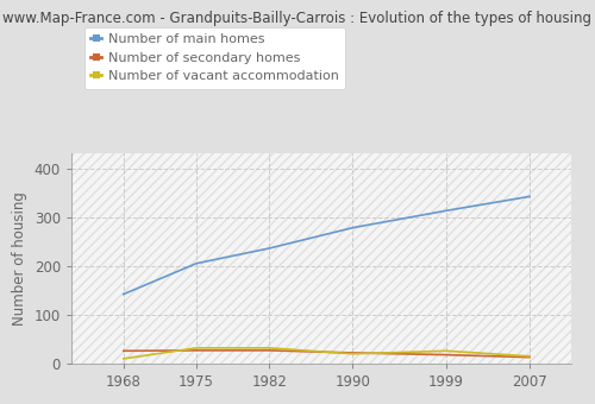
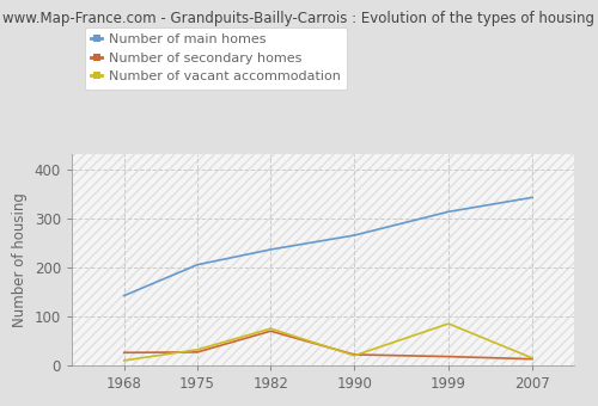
Number of secondary homes/1982: 27 -> 70
Number of vacant accommodation/1982: 32 -> 75
Number of main homes/1990: 278 -> 265
Number of vacant accommodation/1999: 26 -> 85
